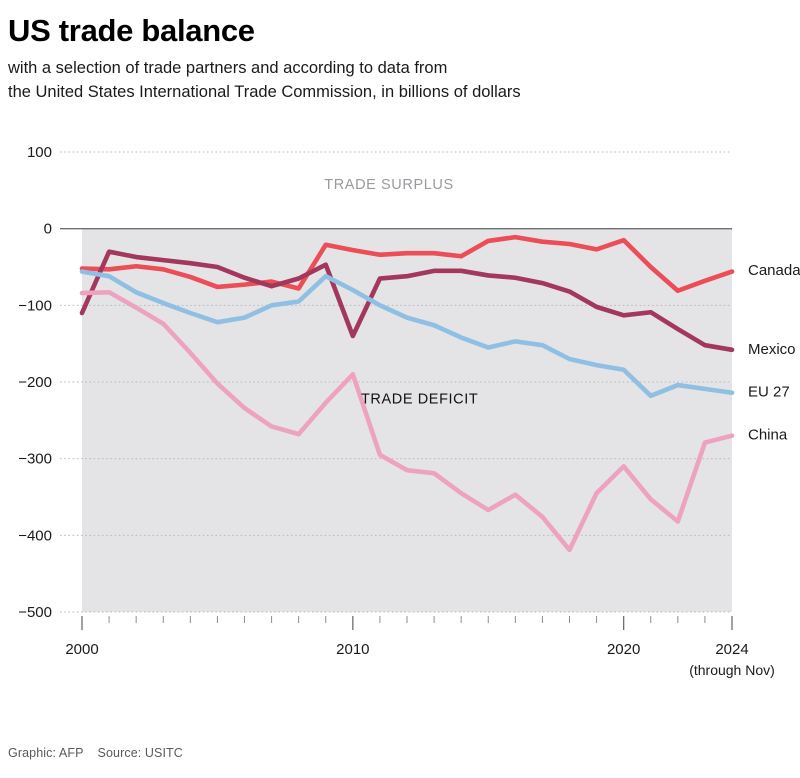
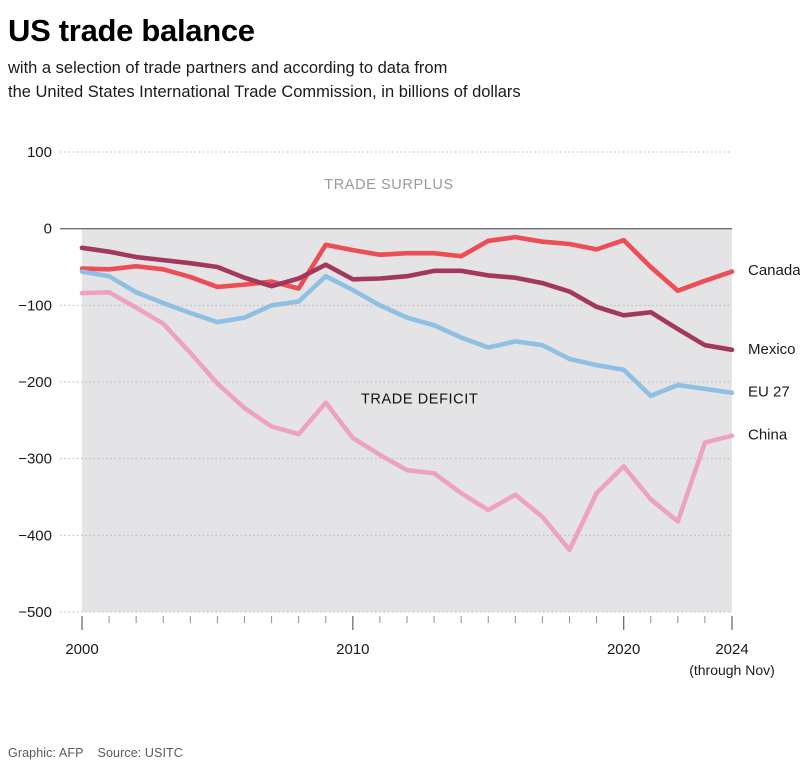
Mexico/2000: -110 -> -20
Mexico/2010: -140 -> -70
China/2010: -190 -> -270
